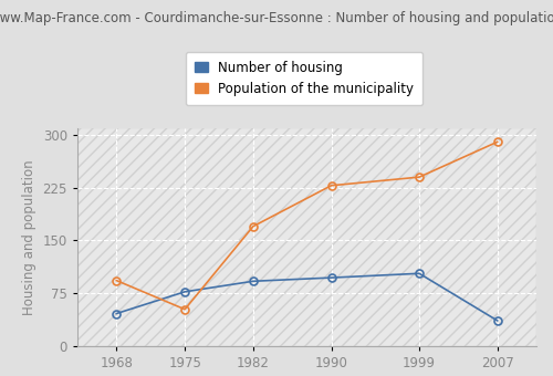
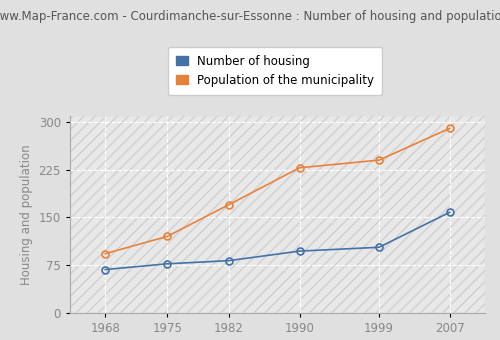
Number of housing/1968: 46 -> 68
Population of the municipality/1975: 52 -> 120
Number of housing/1982: 92 -> 82
Number of housing/2007: 36 -> 158
